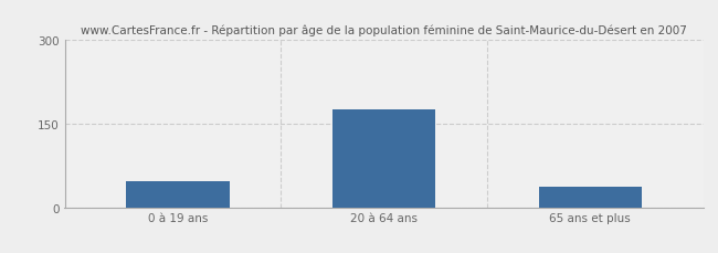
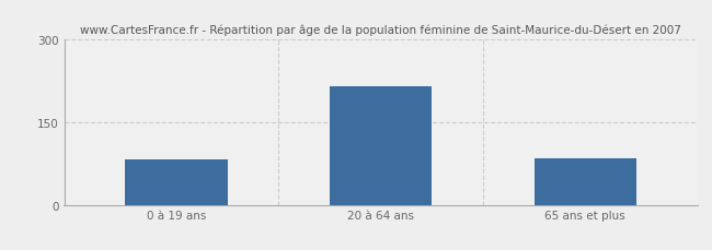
0 à 19 ans: 47 -> 82
20 à 64 ans: 175 -> 214
65 ans et plus: 37 -> 84
